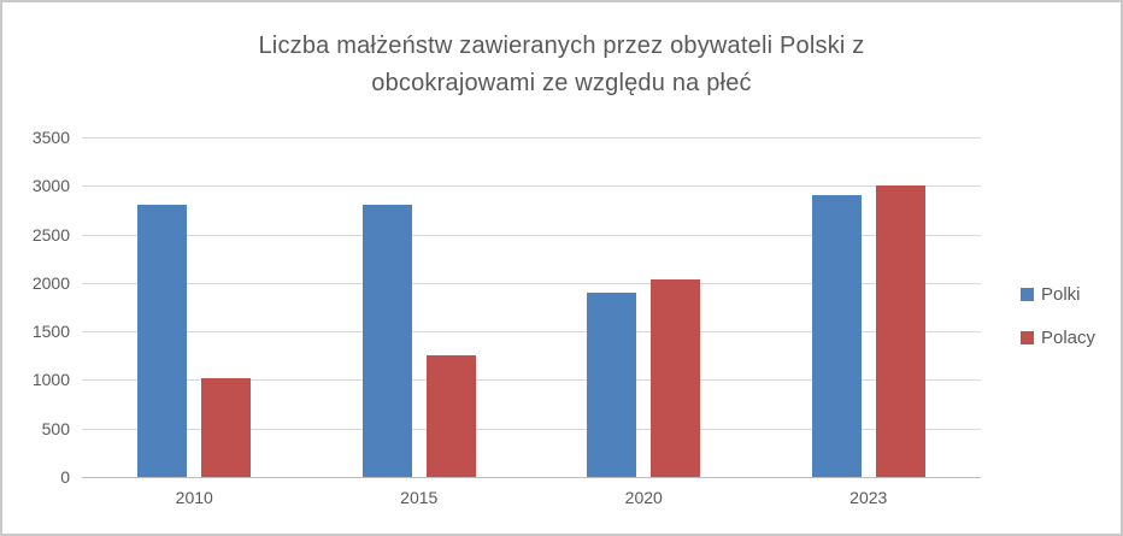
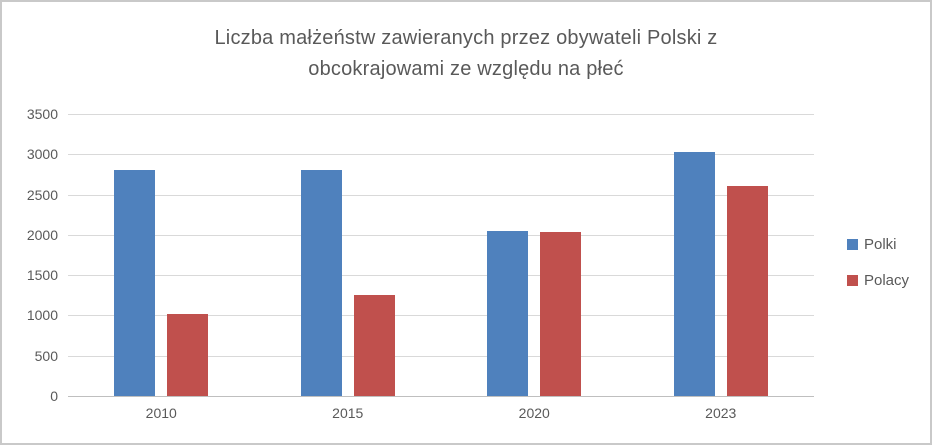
Polki/2020: 1900 -> 2000
Polki/2023: 2900 -> 3000
Polacy/2023: 3000 -> 2600
